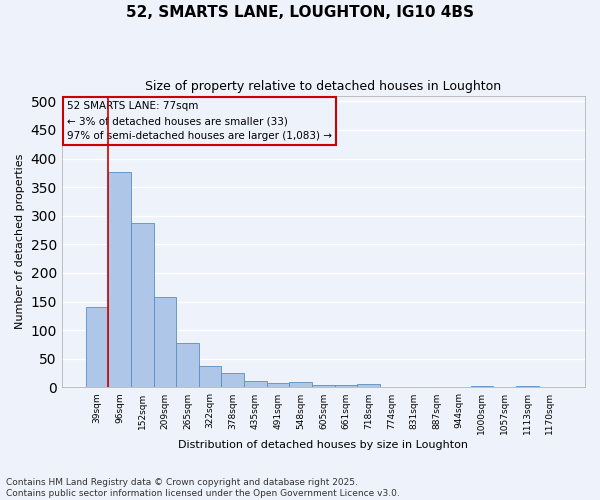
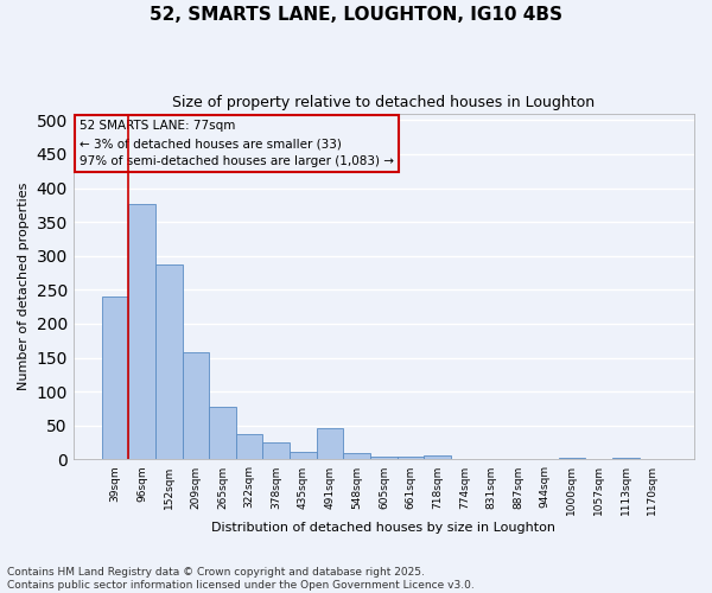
39sqm: 140 -> 240
491sqm: 7 -> 46
